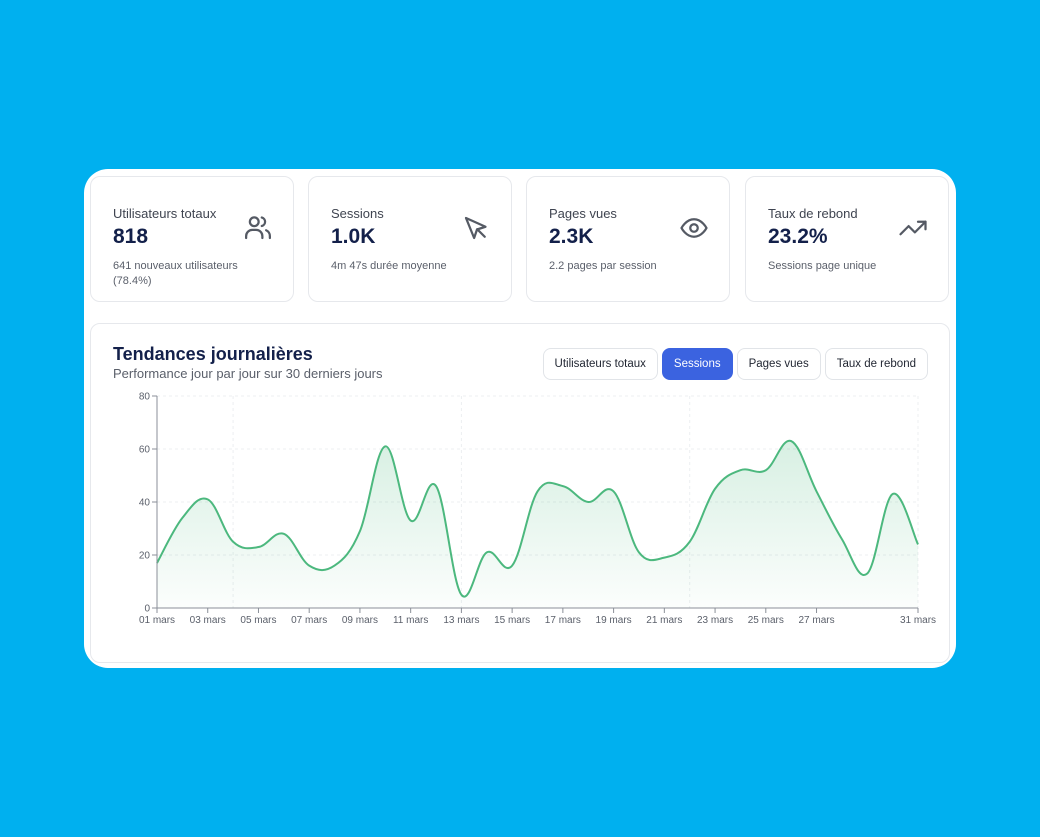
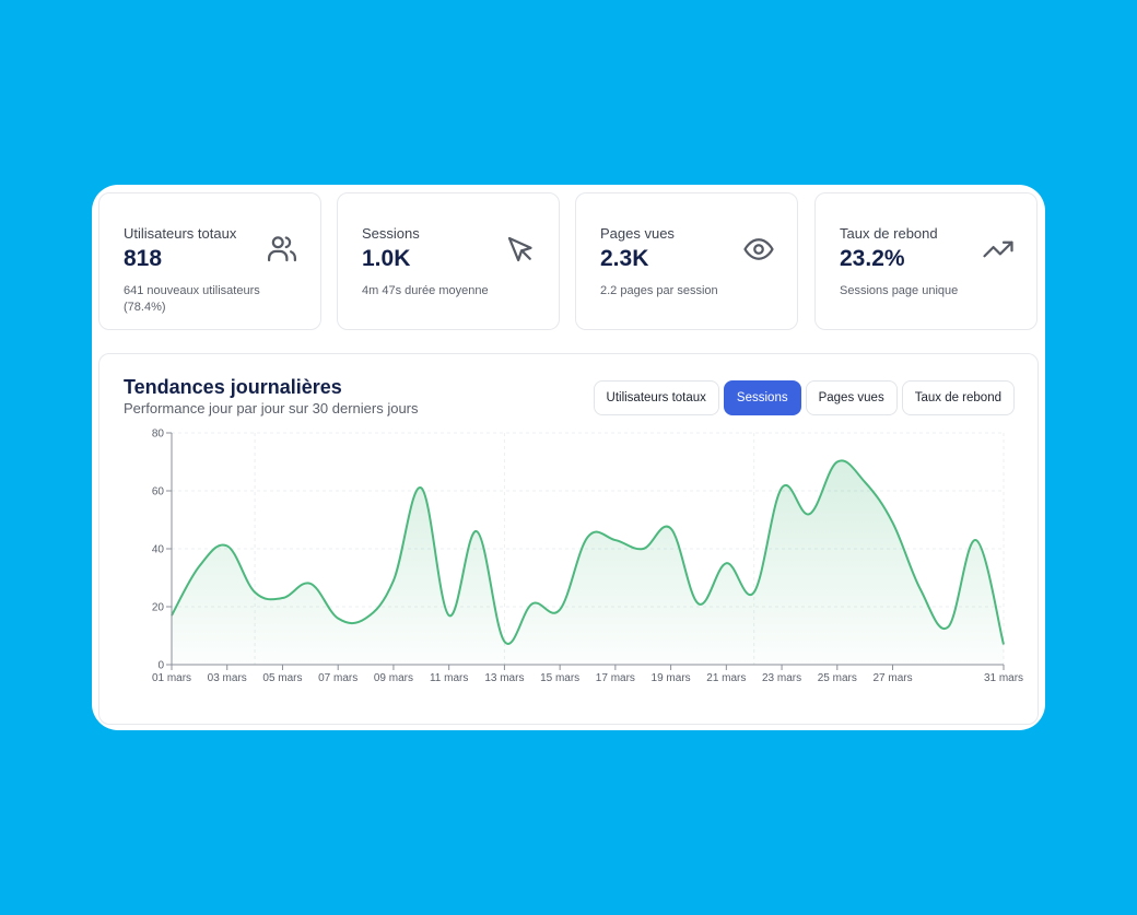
11 mars: 33 -> 17
13 mars: 5 -> 8
15 mars: 16 -> 19
17 mars: 46 -> 43
19 mars: 44 -> 47
21 mars: 19 -> 35
23 mars: 45 -> 61
25 mars: 52 -> 70
27 mars: 44 -> 49
31 mars: 24 -> 7
